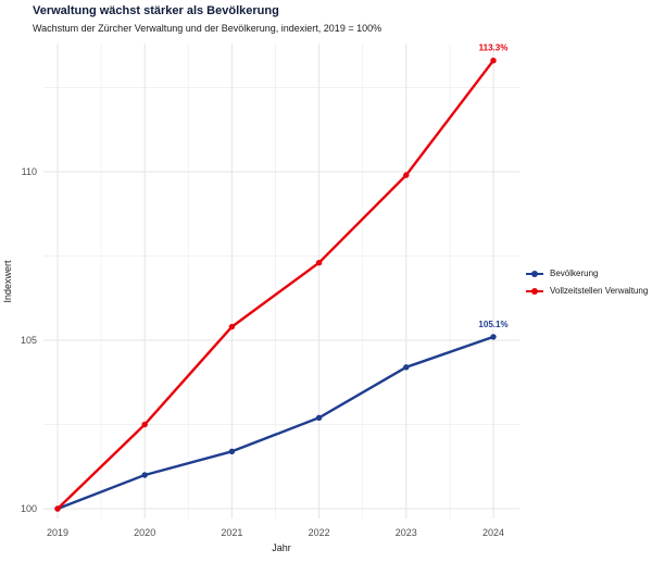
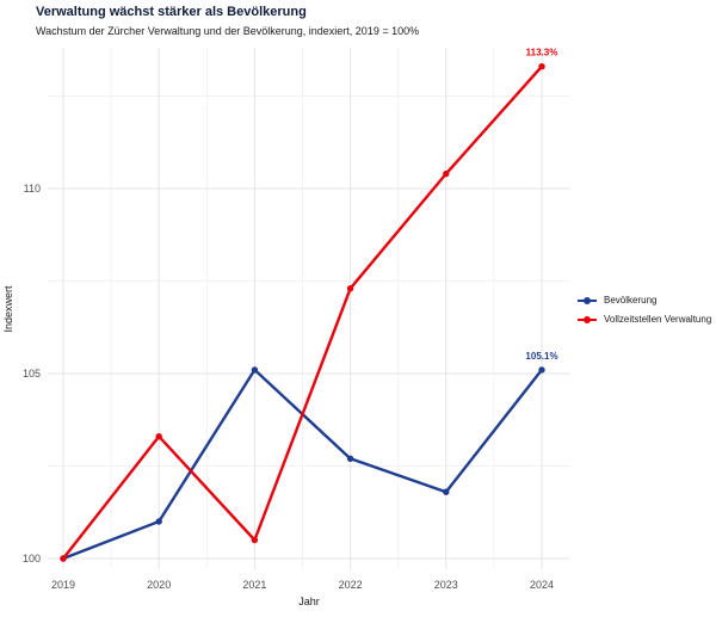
Vollzeitstellen Verwaltung/2020: 102.5 -> 103.3
Bevölkerung/2021: 101.7 -> 105.1
Vollzeitstellen Verwaltung/2021: 105.4 -> 100.5
Bevölkerung/2023: 104.2 -> 101.8
Vollzeitstellen Verwaltung/2023: 109.9 -> 110.4
